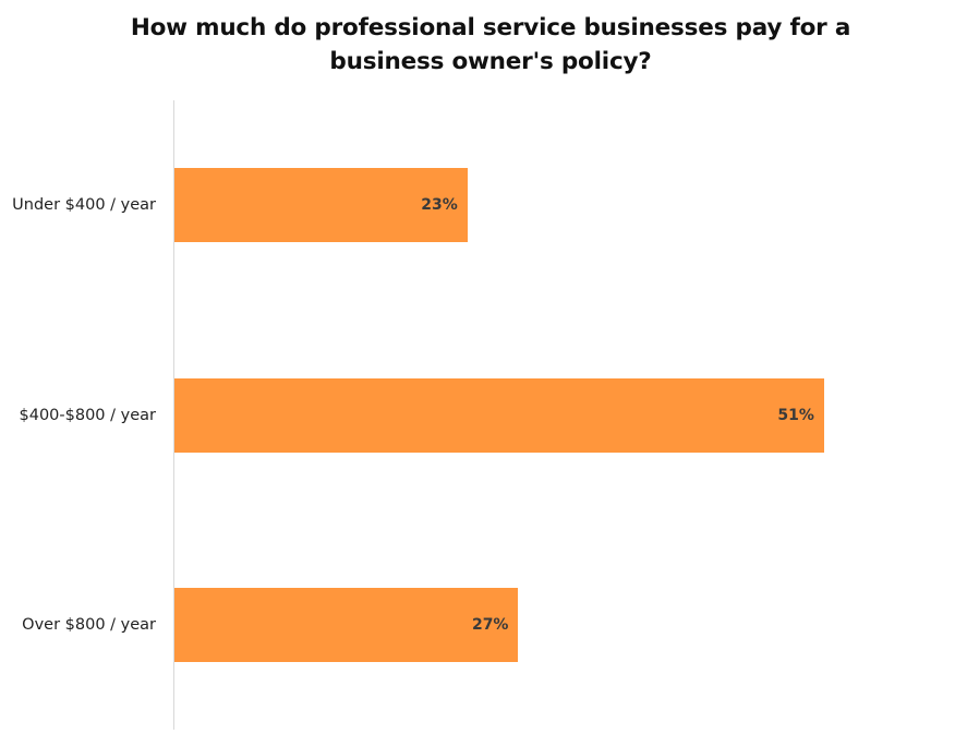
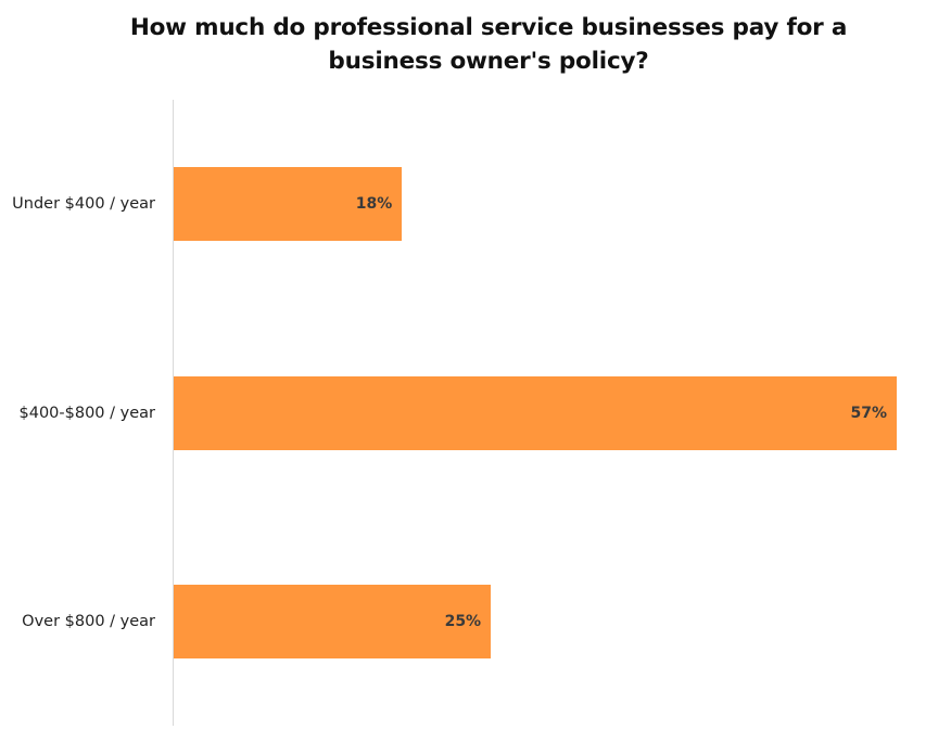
Under $400 / year: 23% -> 18%
$400-$800 / year: 51% -> 57%
Over $800 / year: 27% -> 25%
